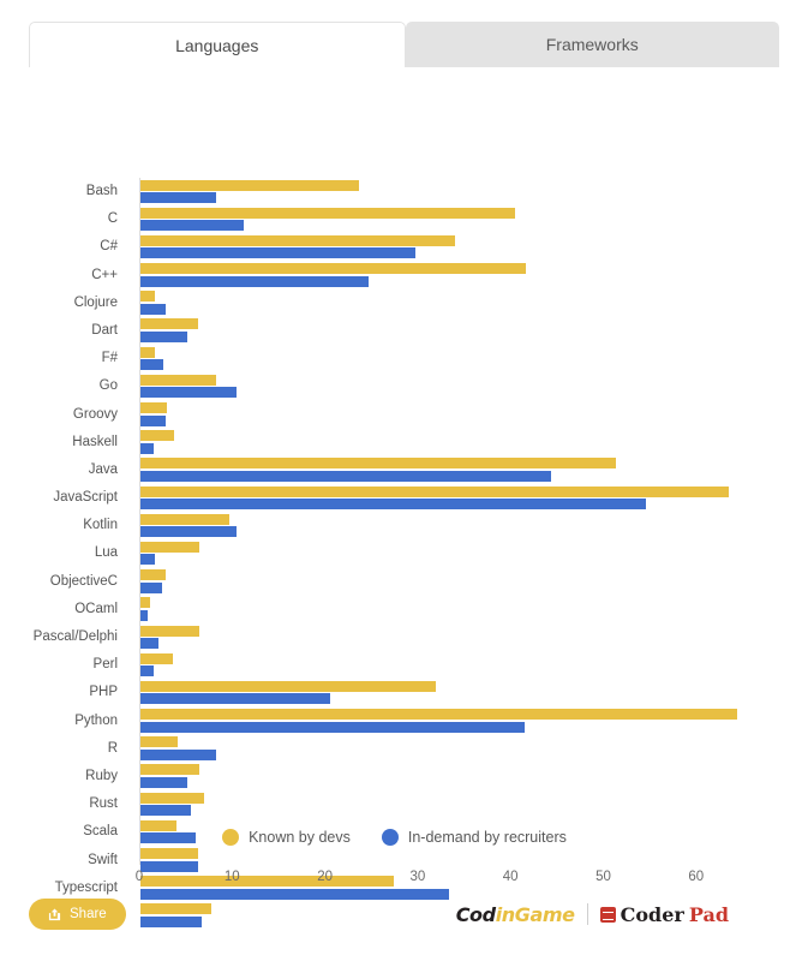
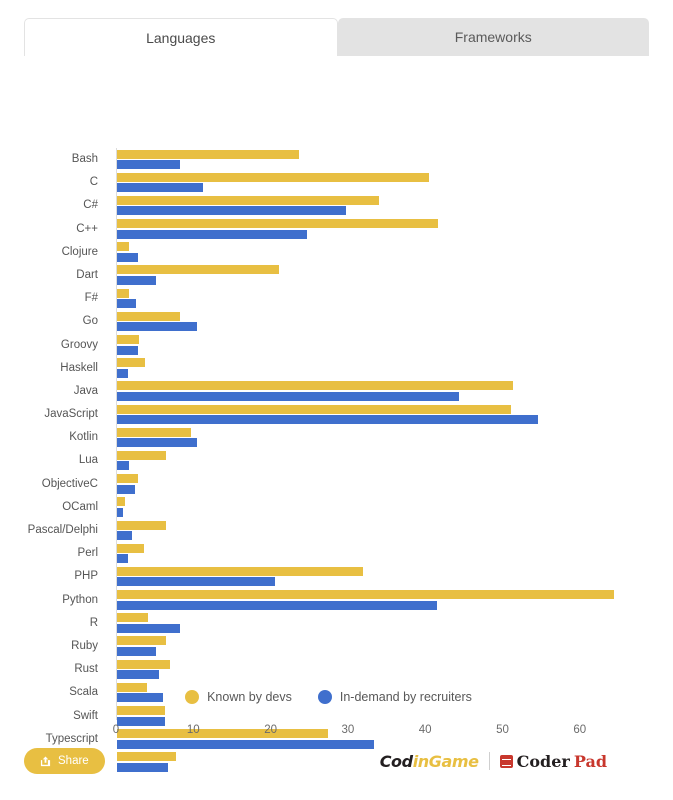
Known by devs/Dart: 6 -> 21
Known by devs/JavaScript: 63 -> 51
